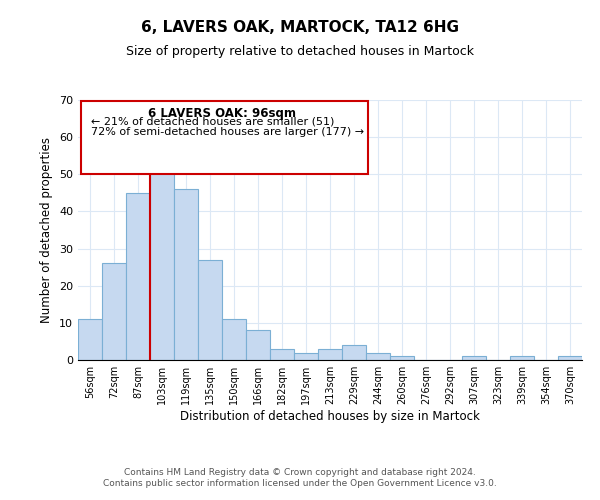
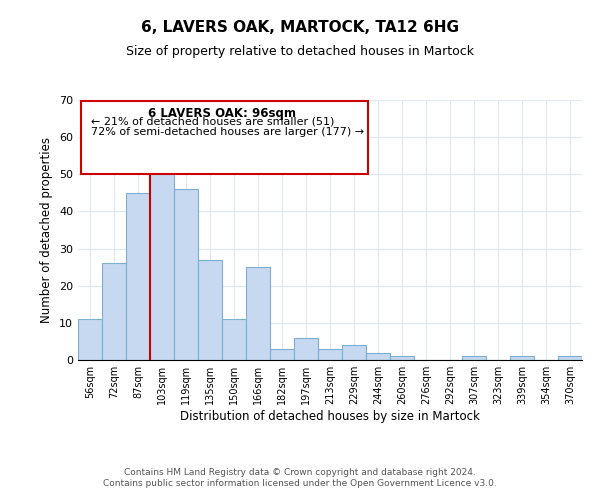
166sqm: 8 -> 25
197sqm: 2 -> 6
